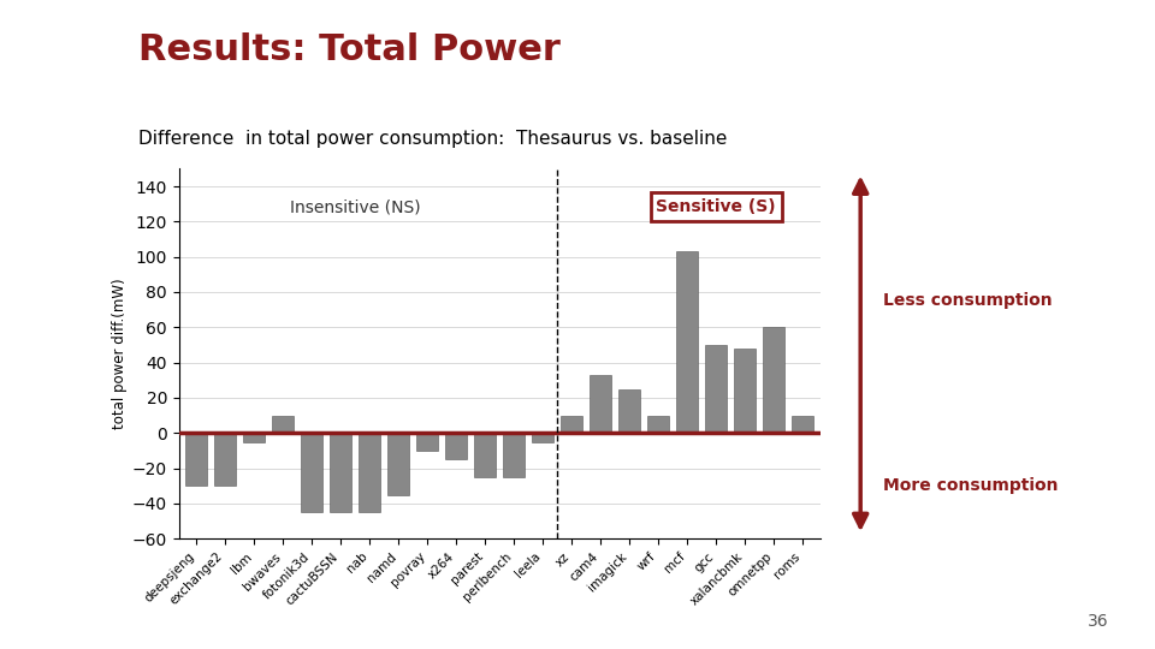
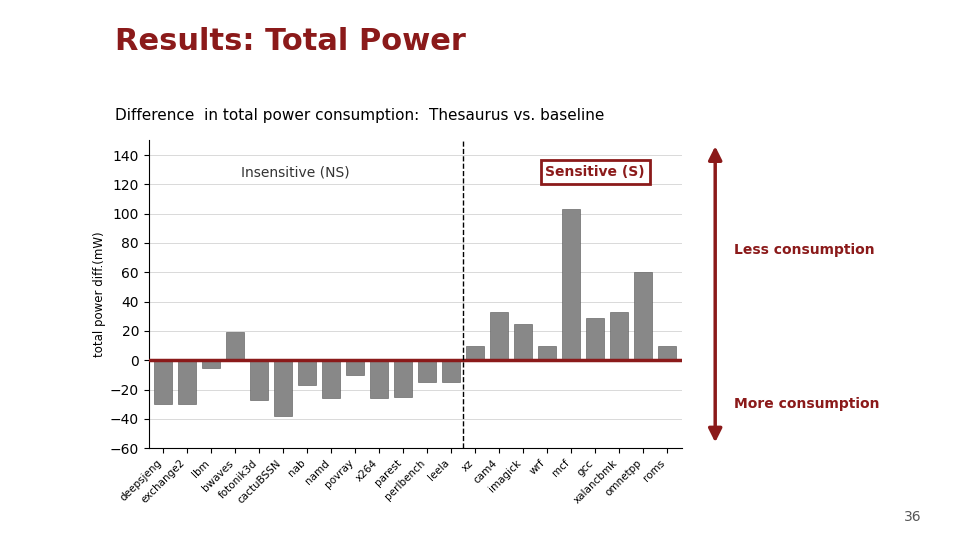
bwaves: 10 -> 19
fotonik3d: -45 -> -27
cactuBSSN: -45 -> -38
nab: -45 -> -17
namd: -35 -> -26
x264: -15 -> -26
perlbench: -25 -> -15
leela: -5 -> -15
gcc: 50 -> 29
xalancbmk: 48 -> 33
